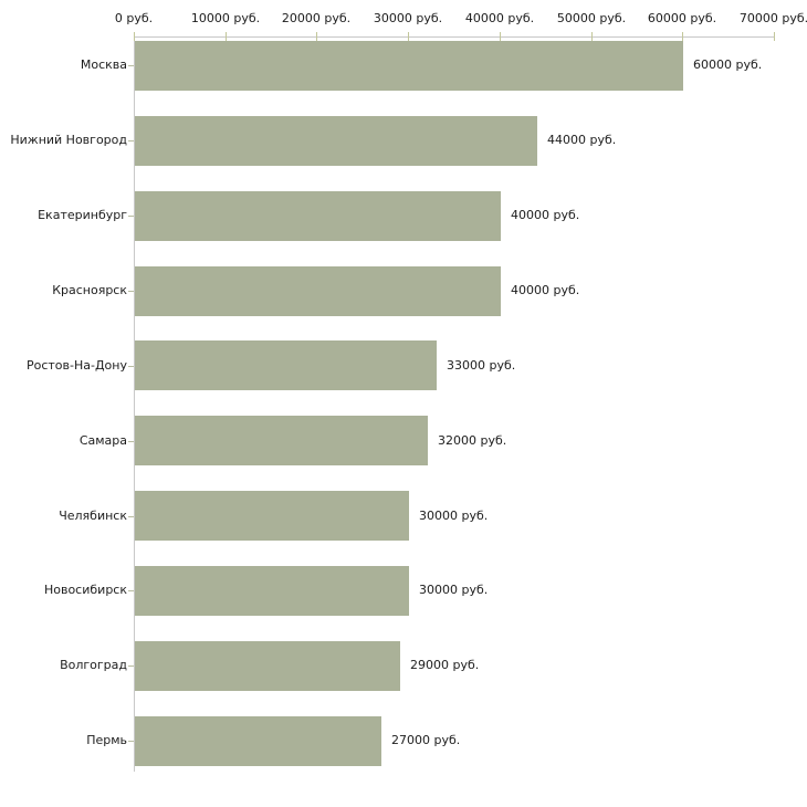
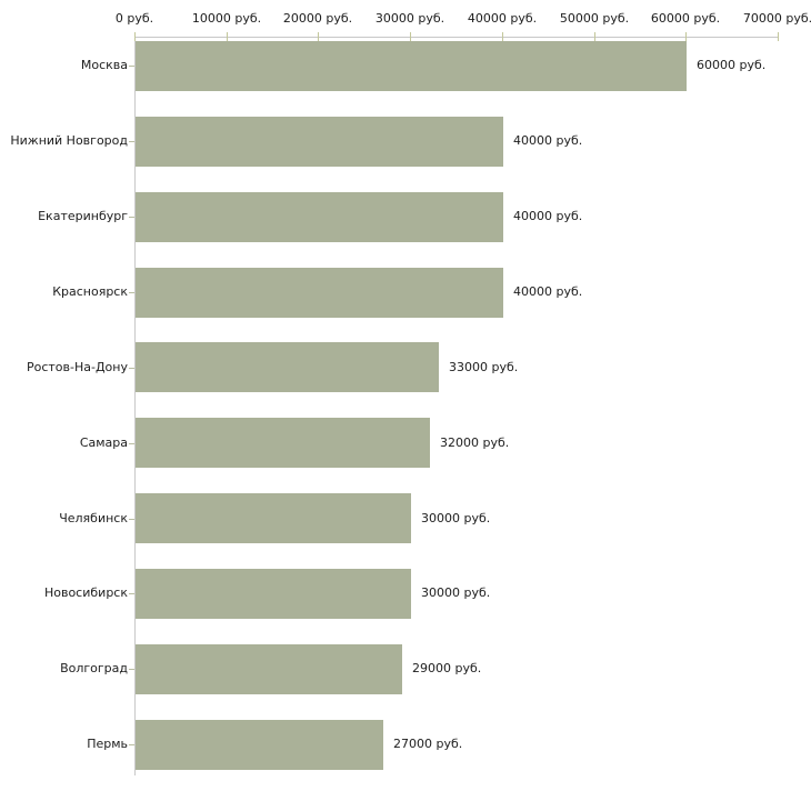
Нижний Новгород: 44000 -> 40000
